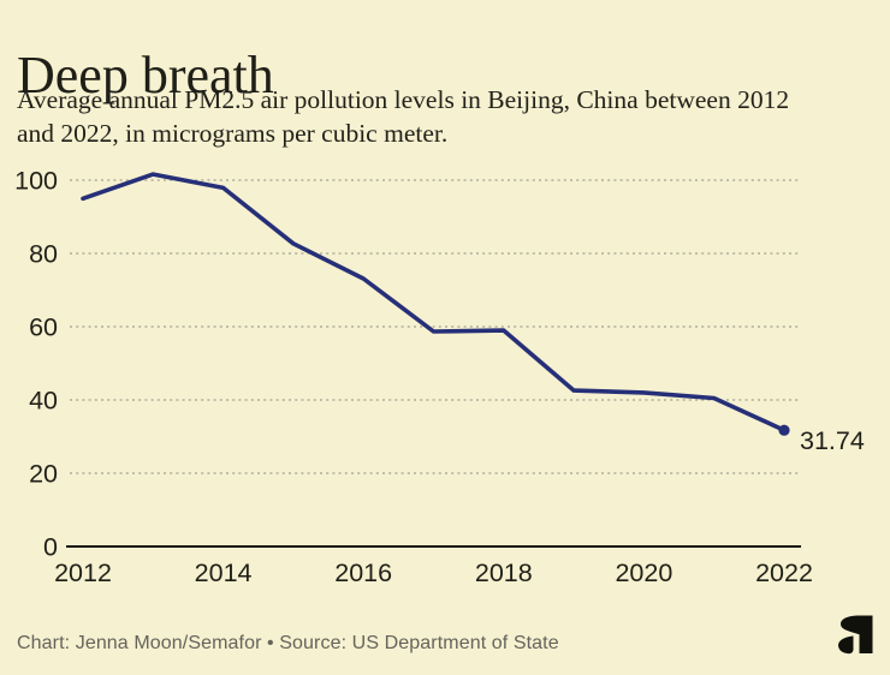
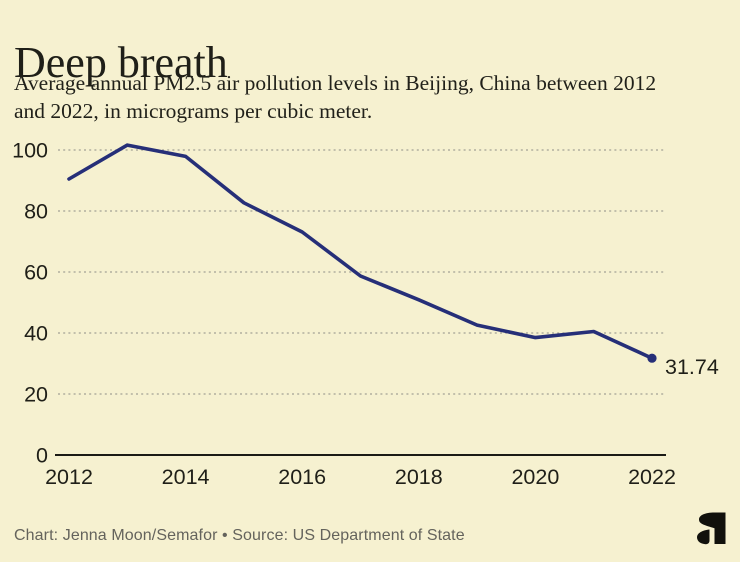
2012: 95 -> 90
2018: 59 -> 51
2020: 42 -> 38
